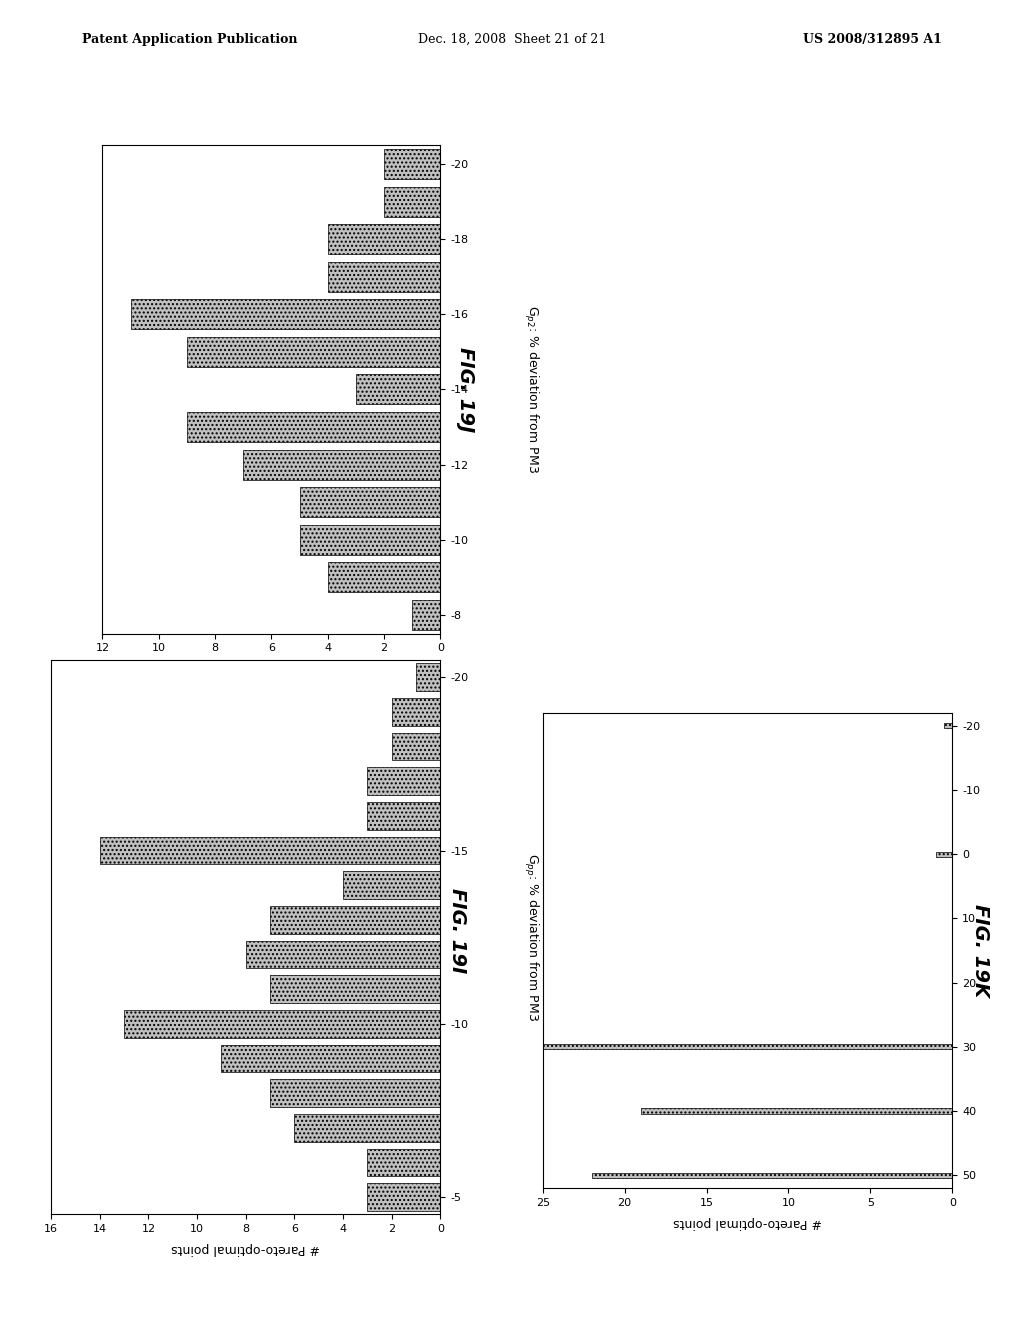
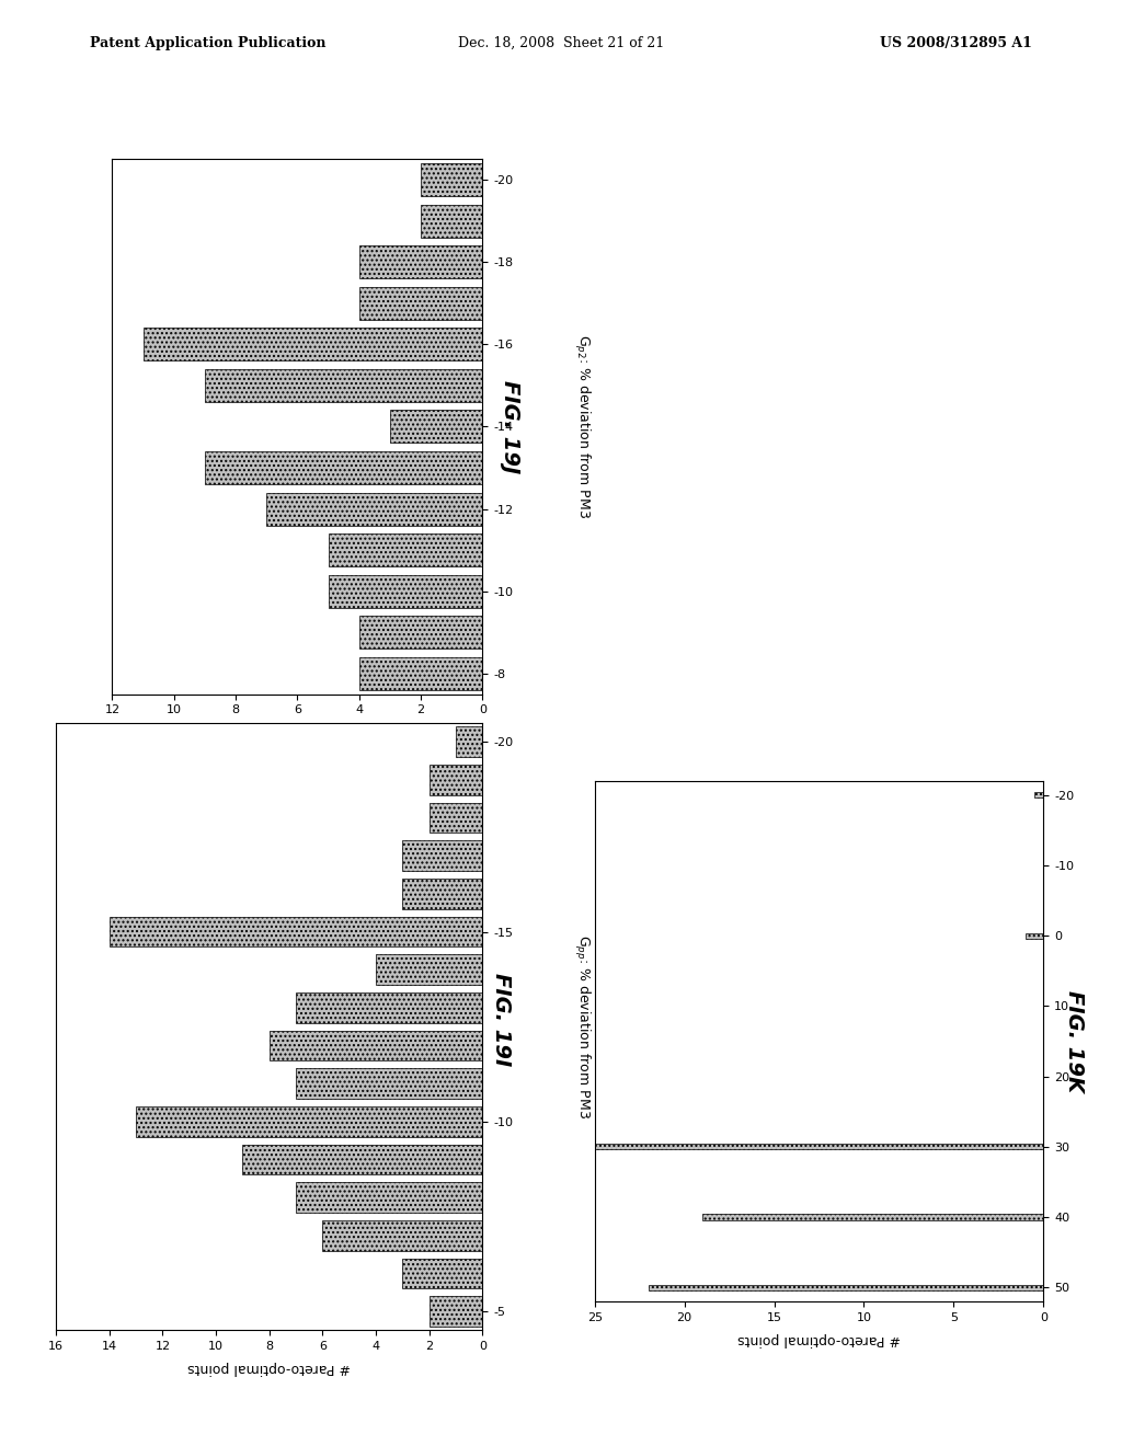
-8: 1 -> 4
-5: 3 -> 2
